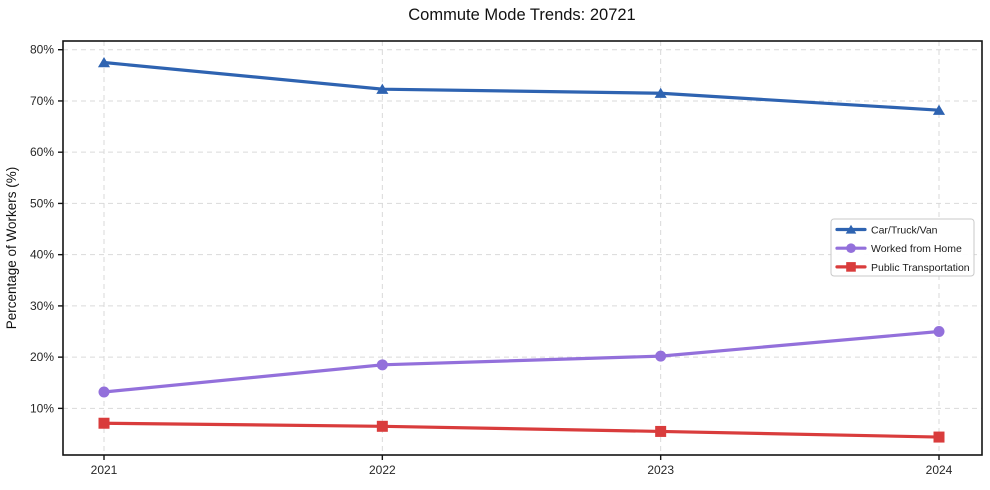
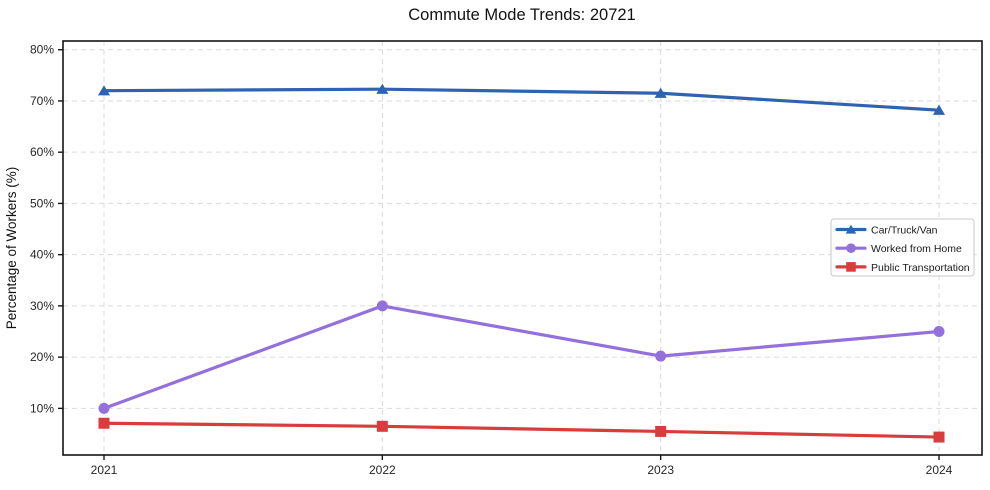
Car/Truck/Van/2021: 78% -> 72%
Worked from Home/2021: 13% -> 10%
Worked from Home/2022: 18% -> 30%
